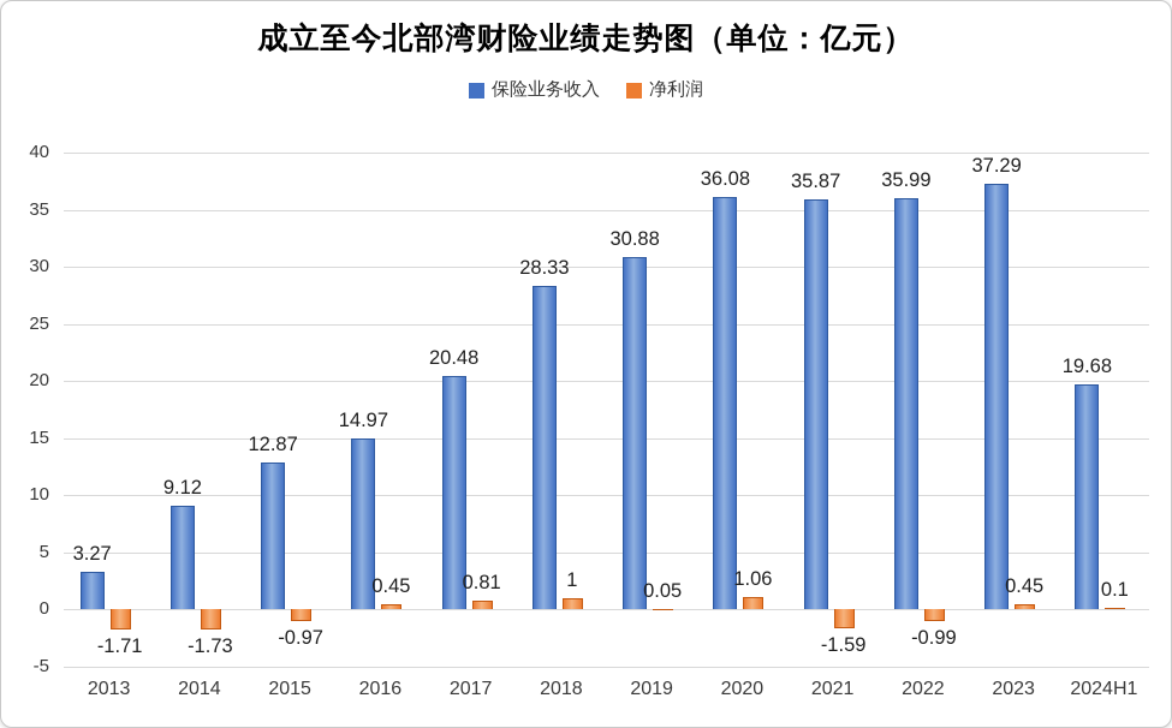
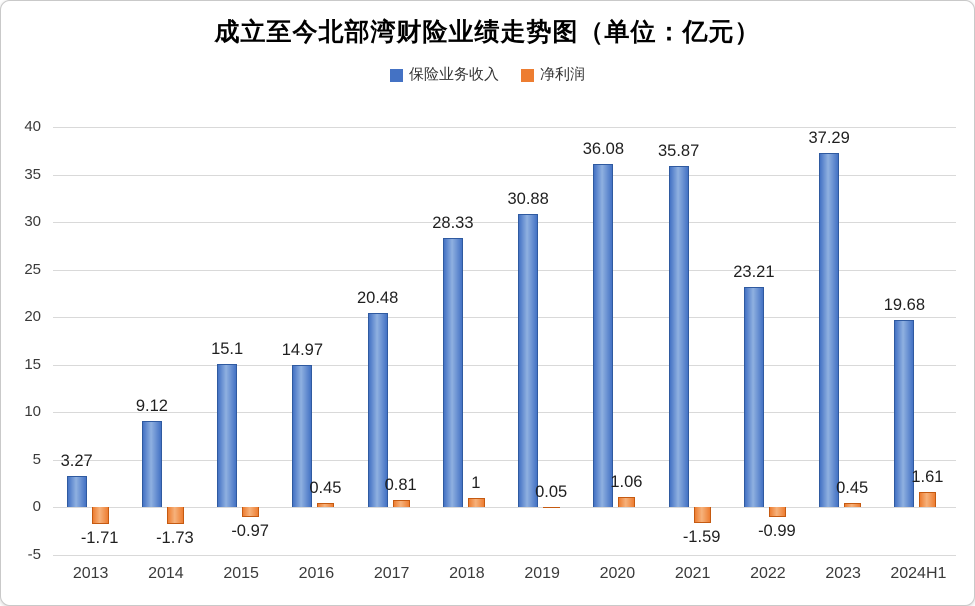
保险业务收入/2015: 12.87 -> 15.1
保险业务收入/2022: 35.99 -> 23.21
净利润/2024H1: 0.1 -> 1.61
